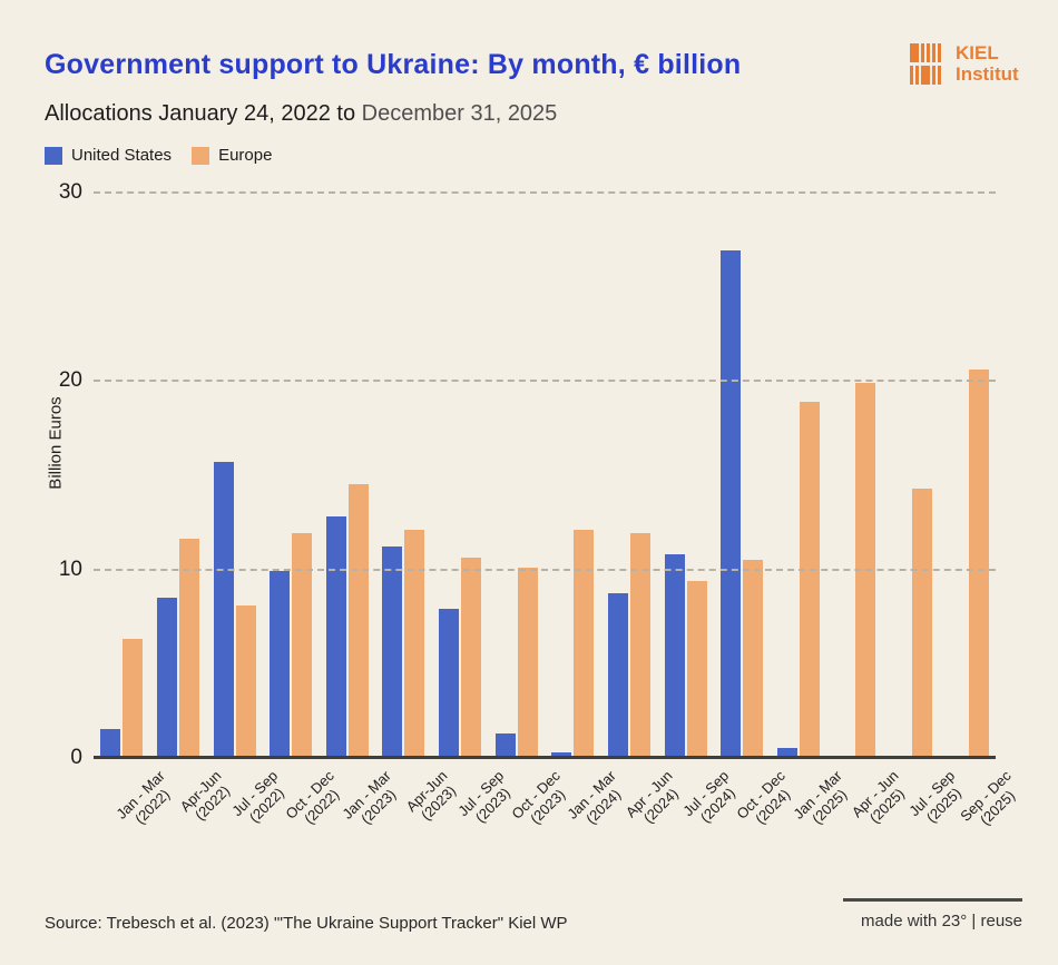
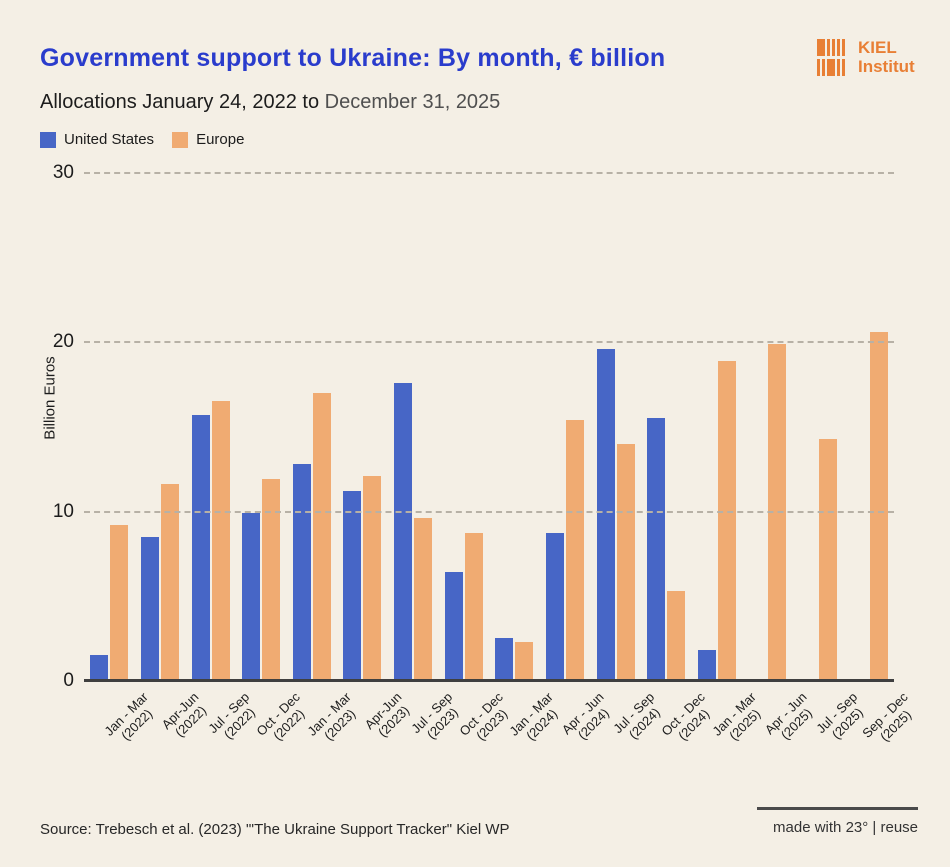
Europe/Jan - Mar (2022): 6.2 -> 9.1
Europe/Jul - Sep (2022): 8.0 -> 16.4
Europe/Jan - Mar (2023): 14.4 -> 16.9
United States/Jul - Sep (2023): 7.8 -> 17.5
Europe/Jul - Sep (2023): 10.5 -> 9.5
United States/Oct - Dec (2023): 1.2 -> 6.3
Europe/Oct - Dec (2023): 10.0 -> 8.6
United States/Jan - Mar (2024): 0.2 -> 2.4
Europe/Jan - Mar (2024): 12.0 -> 2.2
Europe/Apr - Jun (2024): 11.8 -> 15.3
United States/Jul - Sep (2024): 10.7 -> 19.5
Europe/Jul - Sep (2024): 9.3 -> 13.9
United States/Oct - Dec (2024): 26.8 -> 15.4
Europe/Oct - Dec (2024): 10.4 -> 5.2
United States/Jan - Mar (2025): 0.4 -> 1.7
